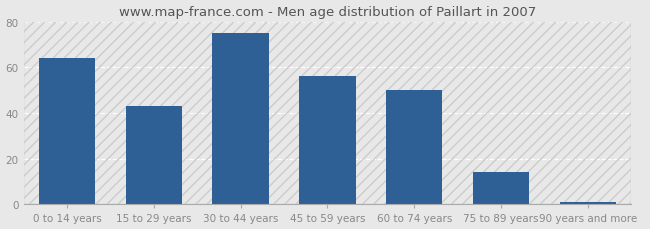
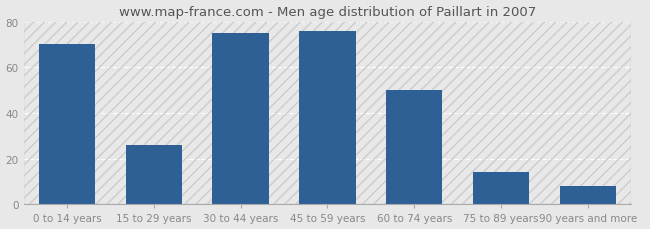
0 to 14 years: 64 -> 70
15 to 29 years: 43 -> 26
45 to 59 years: 56 -> 76
90 years and more: 1 -> 8
